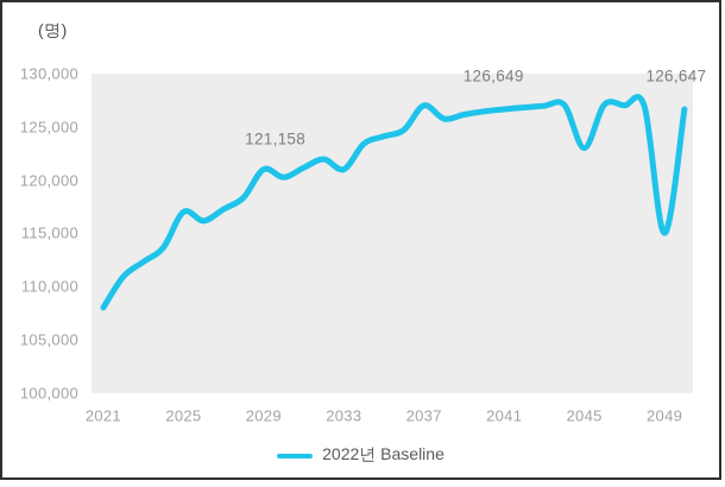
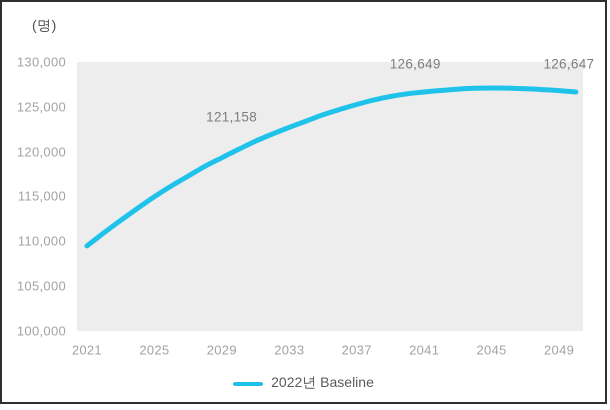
2021: 108000 -> 109000
2025: 117000 -> 115000
2029: 121000 -> 119000
2033: 121000 -> 123000
2037: 127000 -> 125000
2045: 123000 -> 127000
2049: 115000 -> 127000
